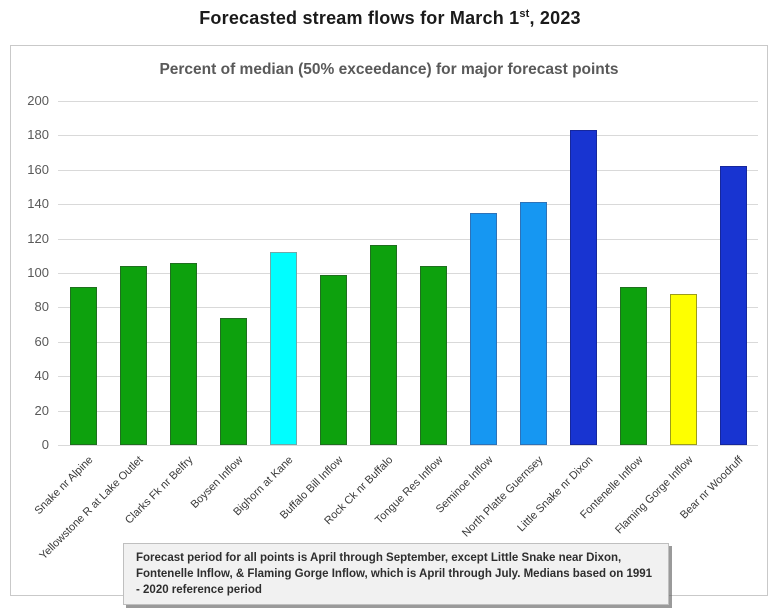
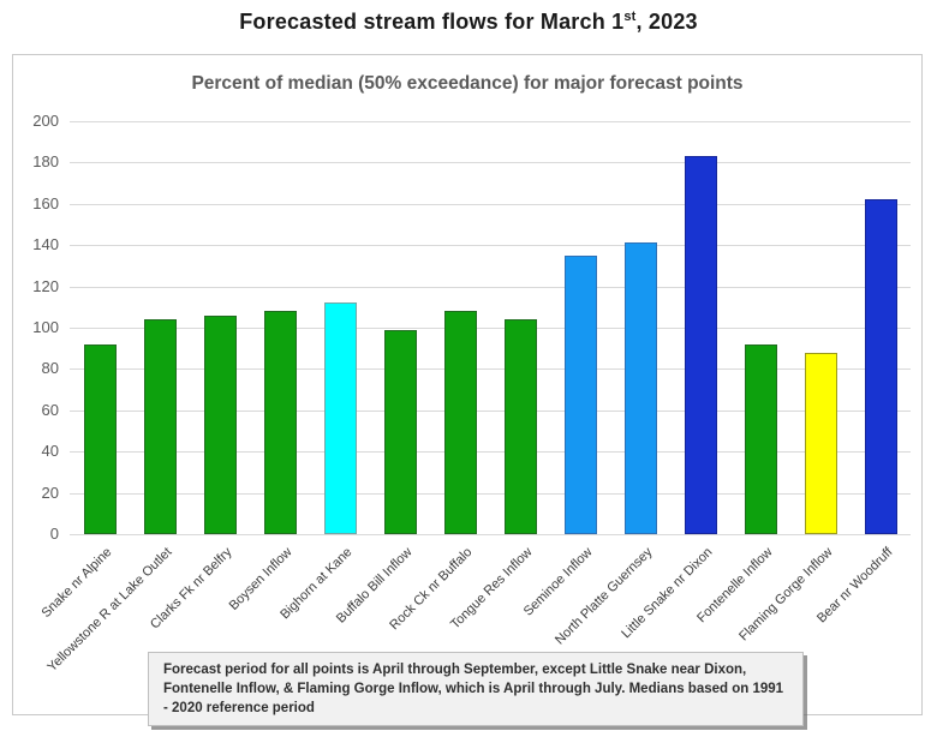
Boysen Inflow: 74 -> 108
Rock Ck nr Buffalo: 116 -> 108
